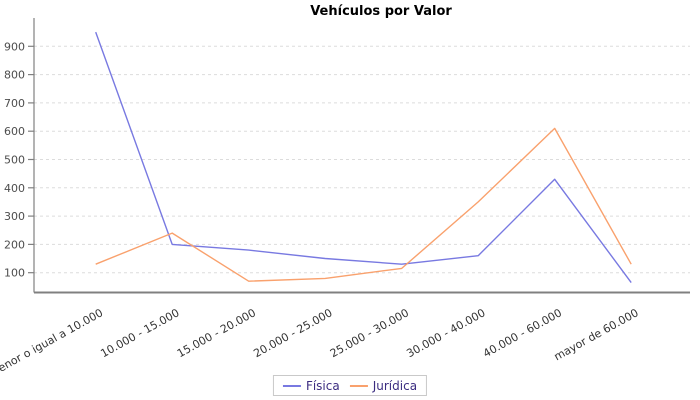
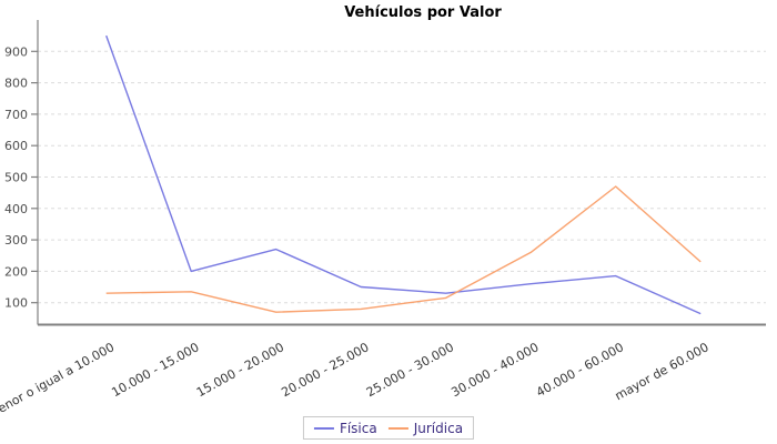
Jurídica/10.000 - 15.000: 240 -> 140
Física/15.000 - 20.000: 180 -> 270
Jurídica/30.000 - 40.000: 350 -> 260
Física/40.000 - 60.000: 430 -> 180
Jurídica/40.000 - 60.000: 610 -> 470
Jurídica/mayor de 60.000: 130 -> 230
